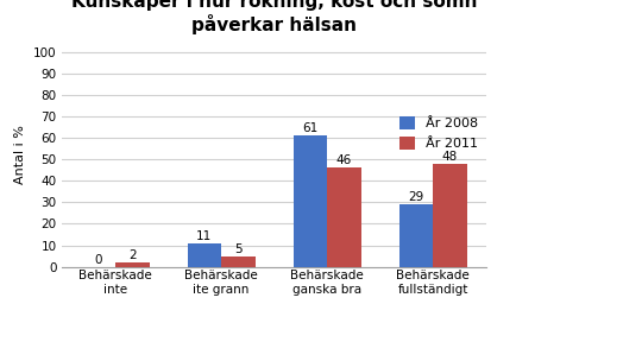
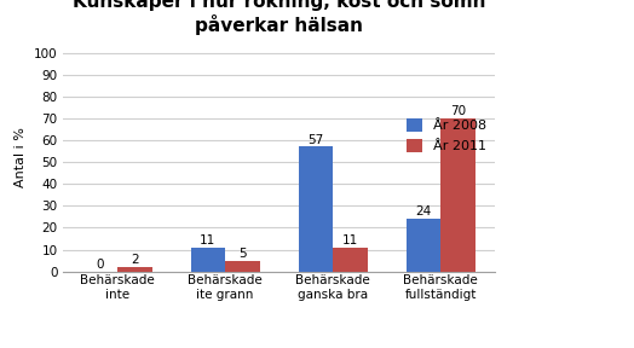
År 2008/Behärskade ganska bra: 61 -> 57
År 2011/Behärskade ganska bra: 46 -> 11
År 2008/Behärskade fullständigt: 29 -> 24
År 2011/Behärskade fullständigt: 48 -> 70
